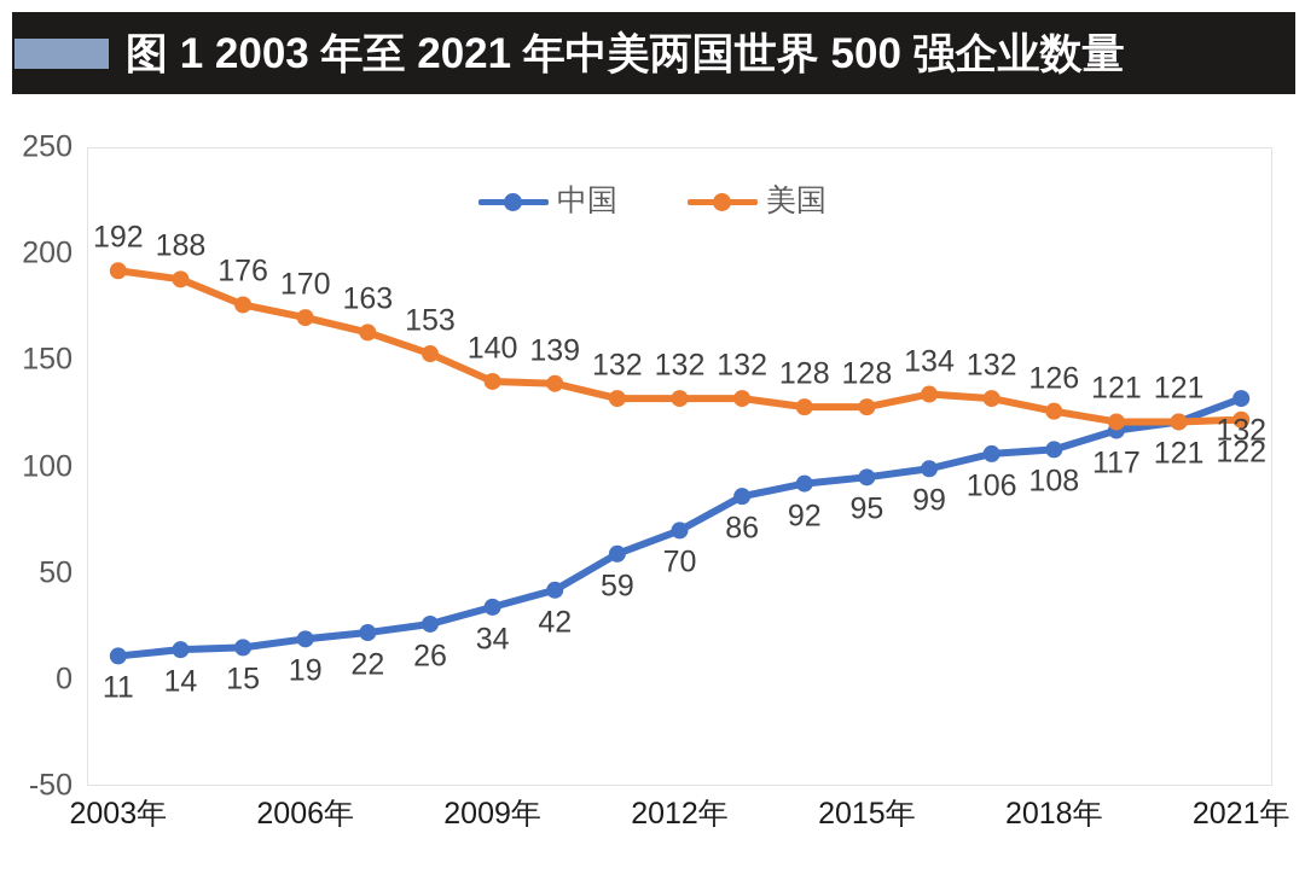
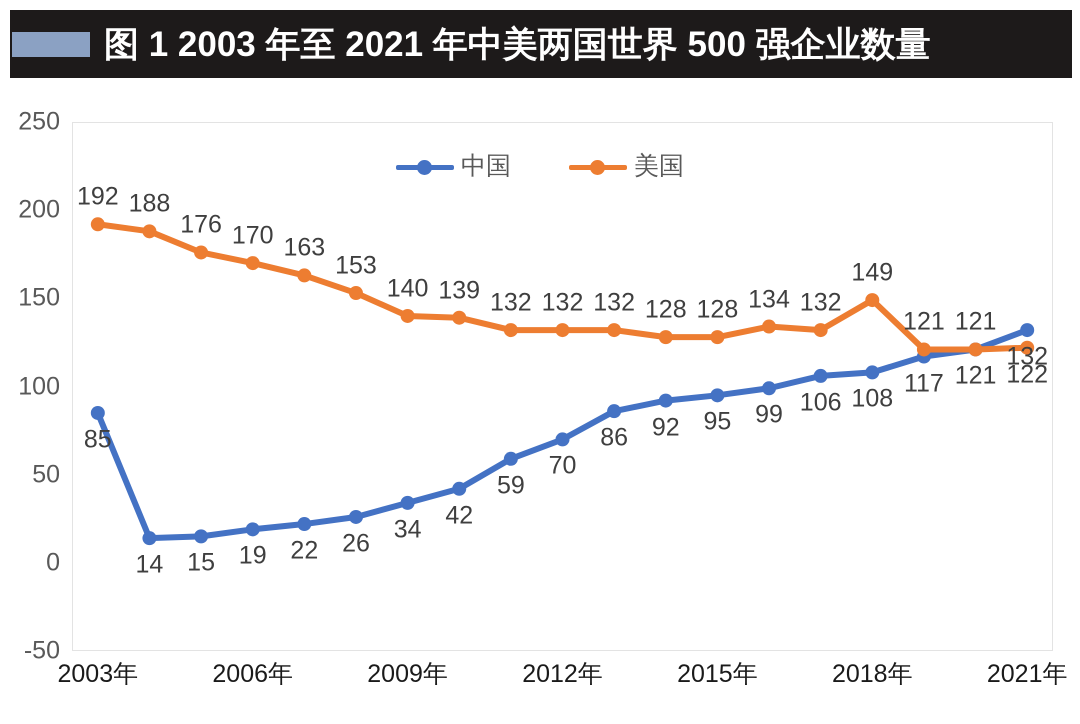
中国/2003年: 11 -> 85
美国/2018年: 126 -> 149
